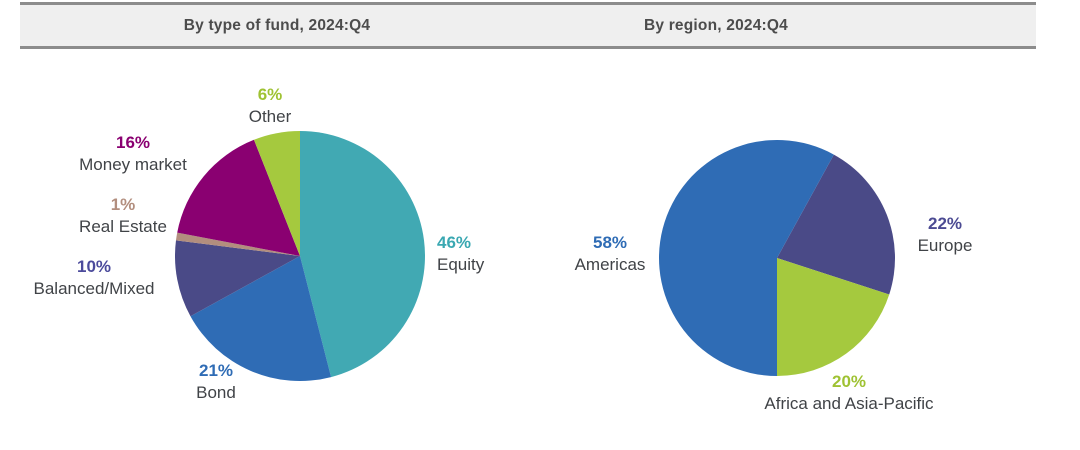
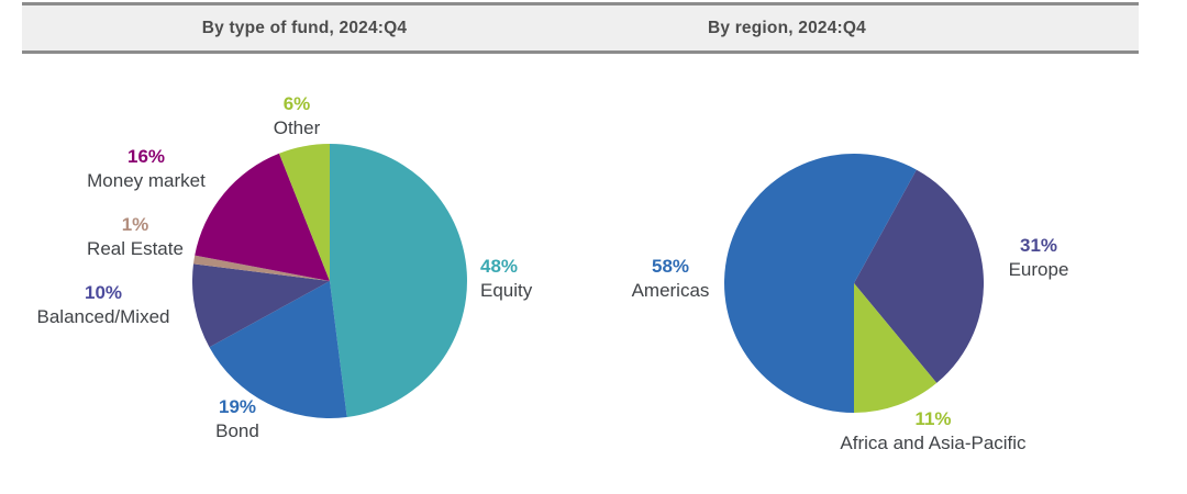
By type of fund, 2024:Q4/Equity: 46% -> 48%
By type of fund, 2024:Q4/Bond: 21% -> 19%
By region, 2024:Q4/Europe: 22% -> 31%
By region, 2024:Q4/Africa and Asia-Pacific: 20% -> 11%
